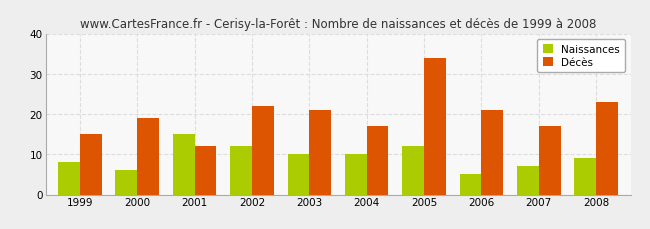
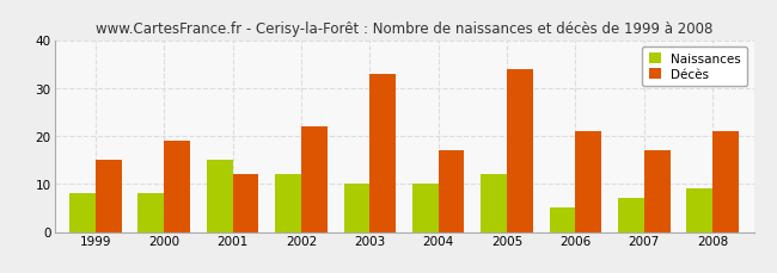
Naissances/2000: 6 -> 8
Décès/2003: 21 -> 33
Décès/2008: 23 -> 21
